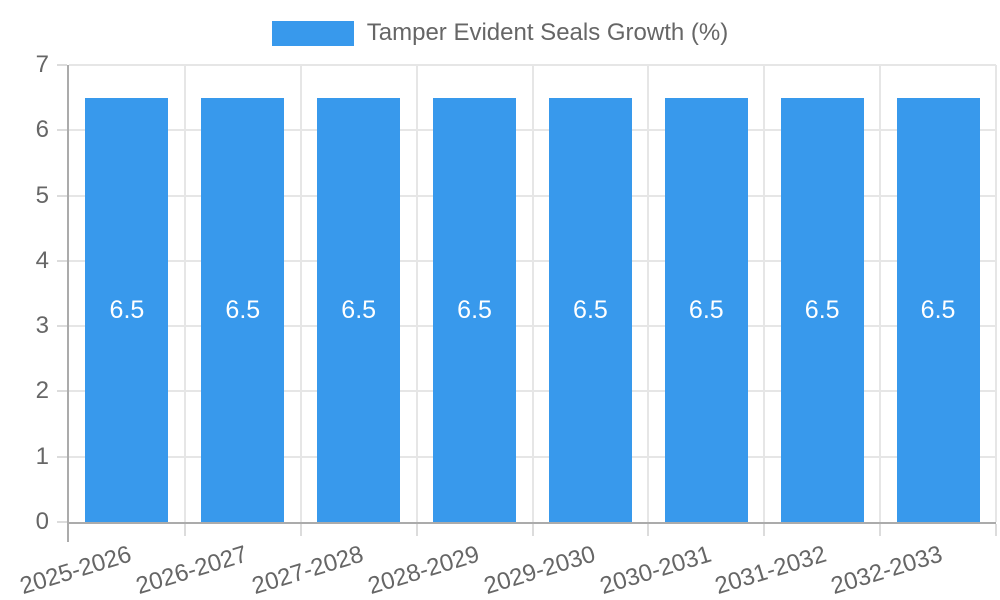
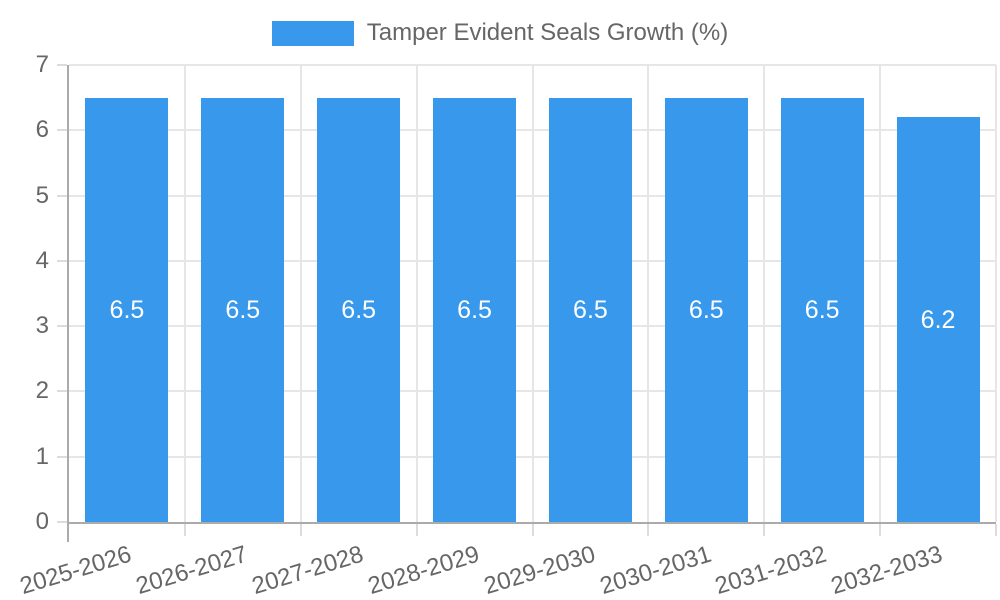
2032-2033: 6.5 -> 6.2
